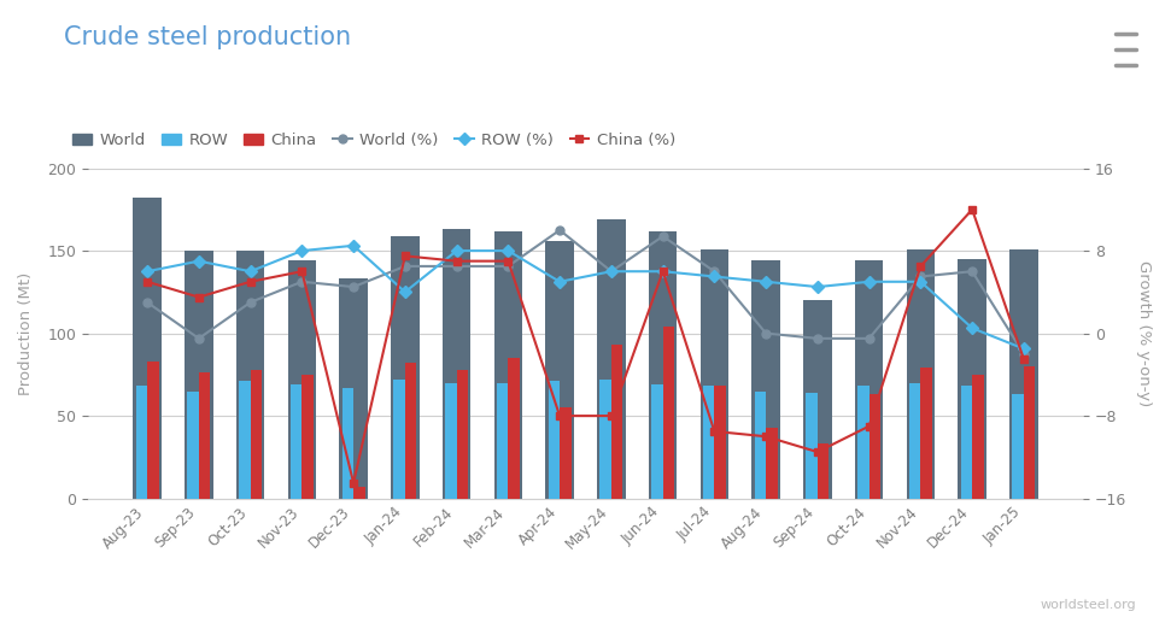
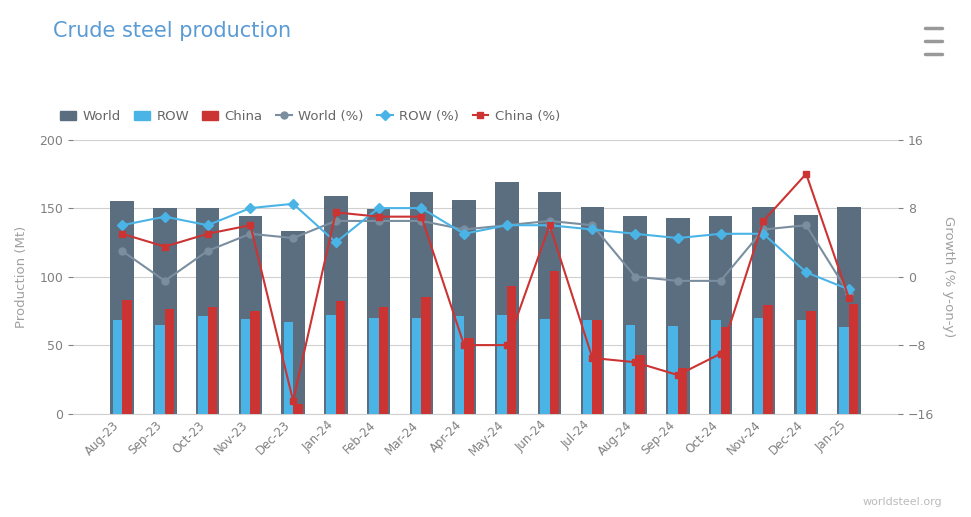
World/Aug-23: 182 -> 155
World/Feb-24: 163 -> 149
World (%)/Apr-24: 10.0 -> 5.5
World (%)/Jun-24: 9.4 -> 6.5
World/Sep-24: 120 -> 143
